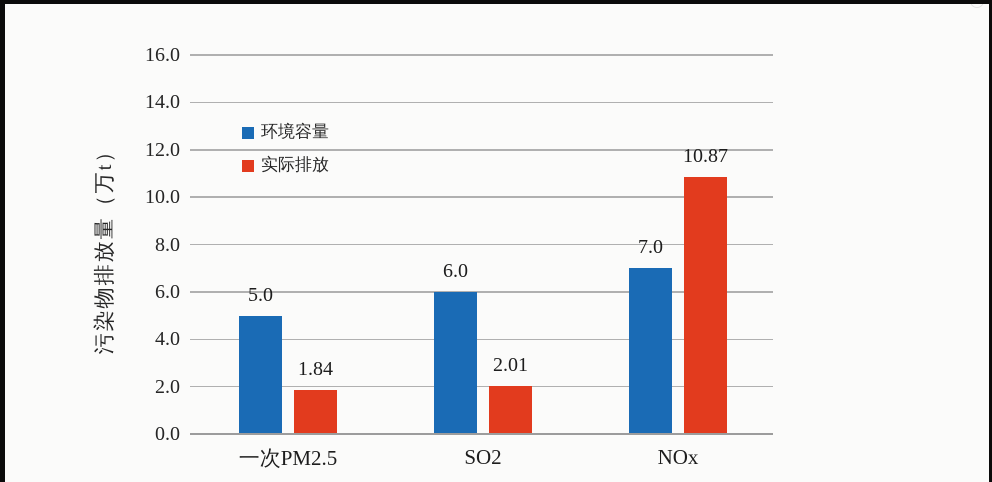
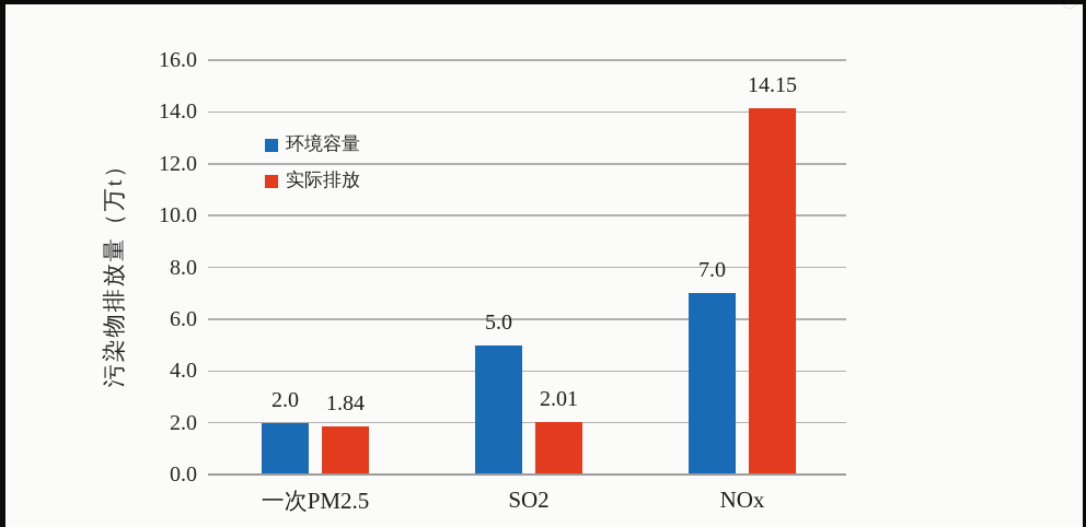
环境容量/一次PM2.5: 5.0 -> 2.0
环境容量/SO2: 6.0 -> 5.0
实际排放/NOx: 10.87 -> 14.15
